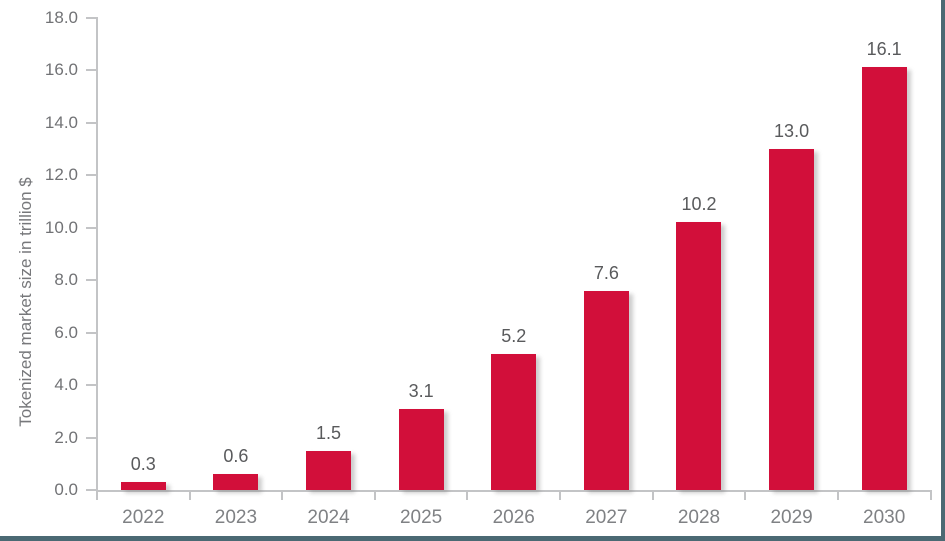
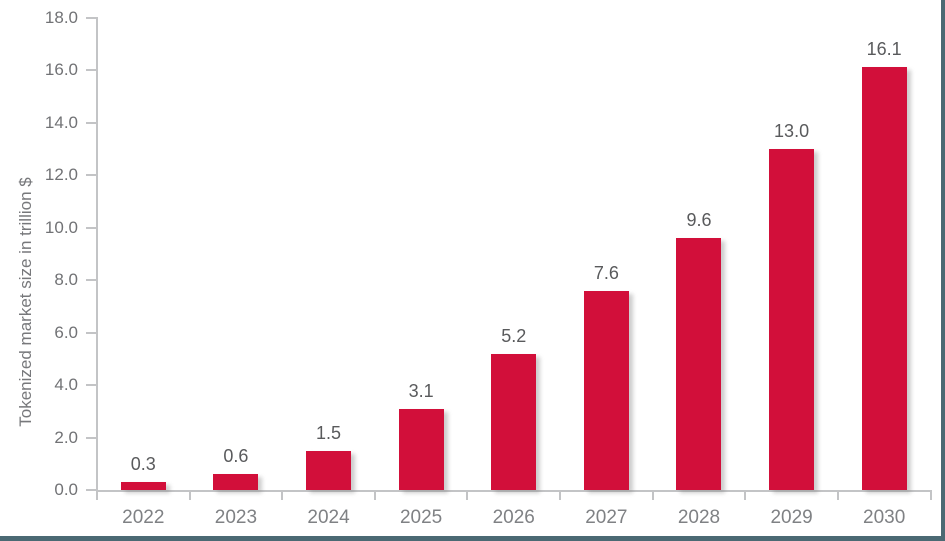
2028: 10.2 -> 9.6
